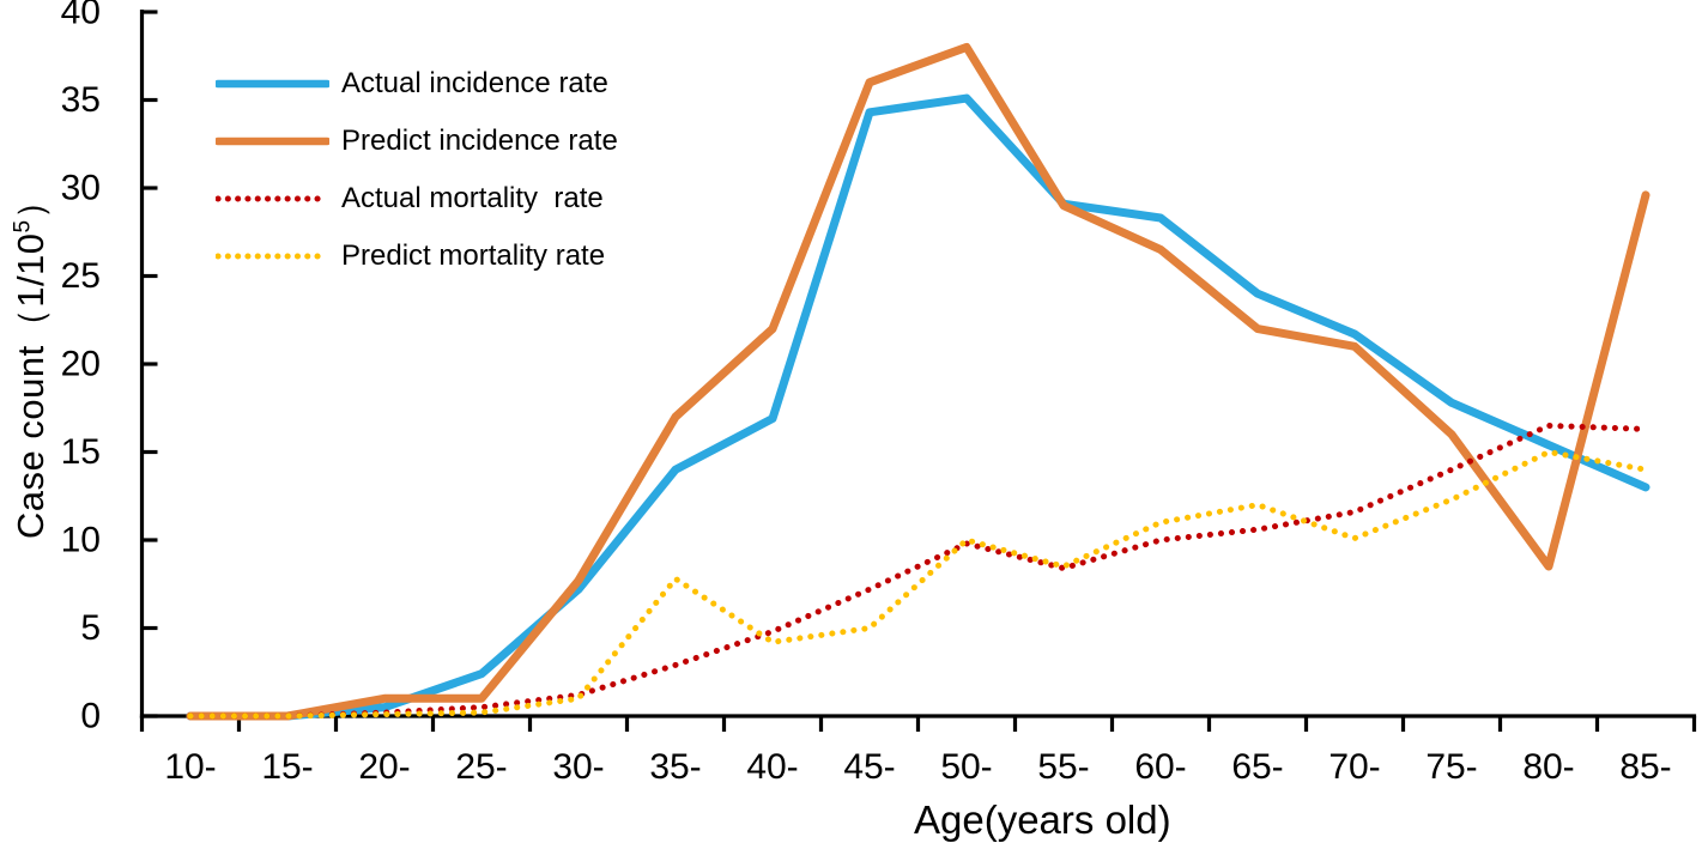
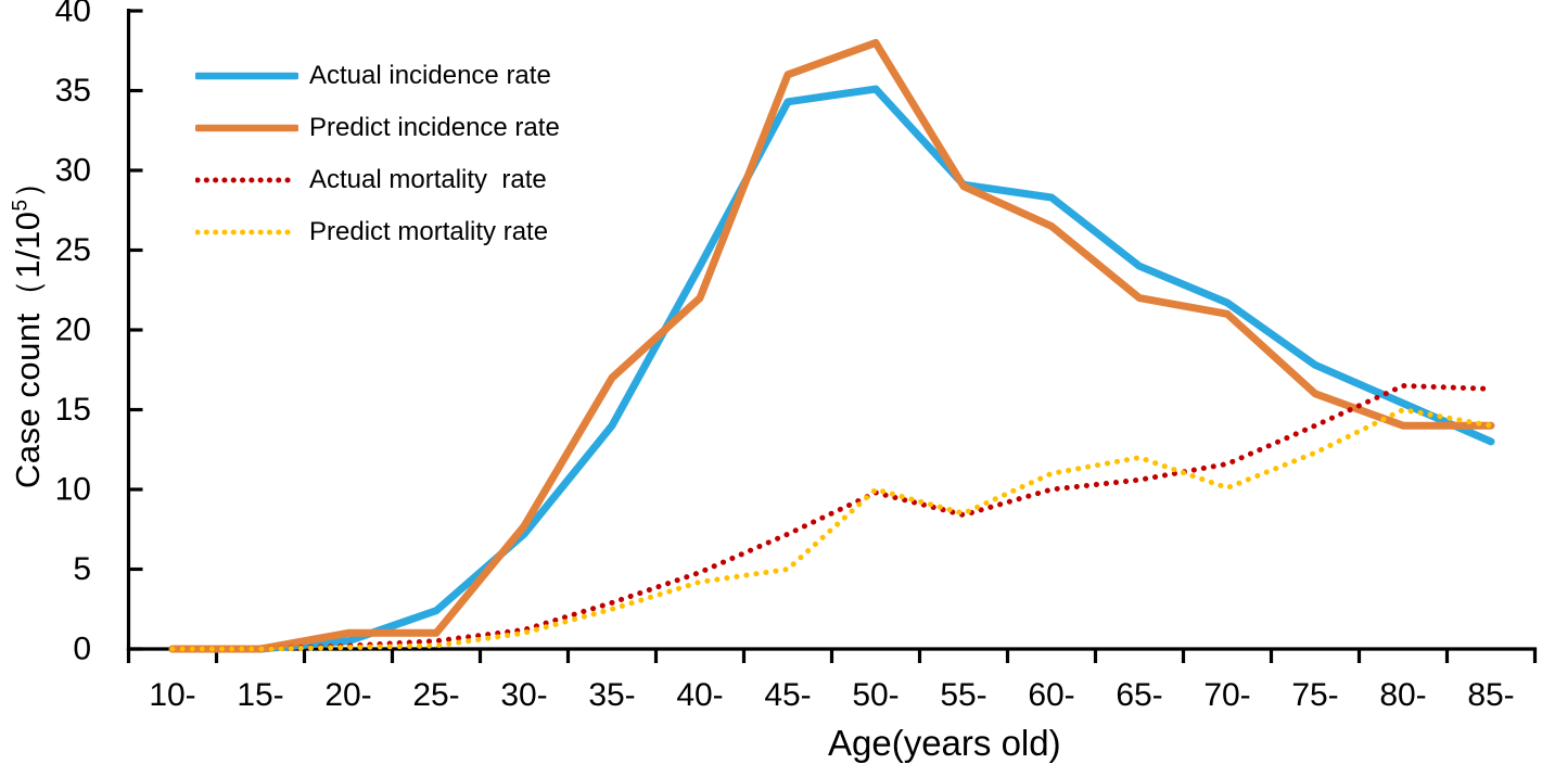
Predict mortality rate/35-: 7.8 -> 2.5
Actual incidence rate/40-: 16.9 -> 24.0
Predict incidence rate/80-: 8.5 -> 14.0
Predict incidence rate/85-: 29.6 -> 14.0
